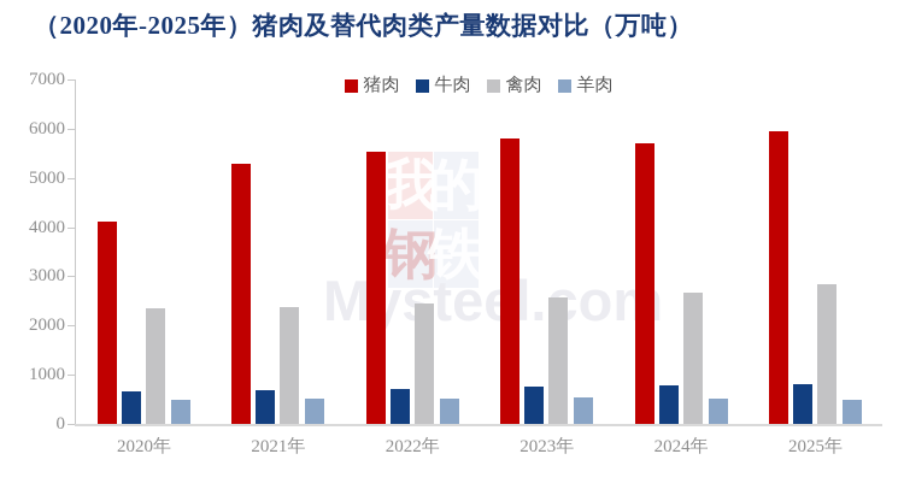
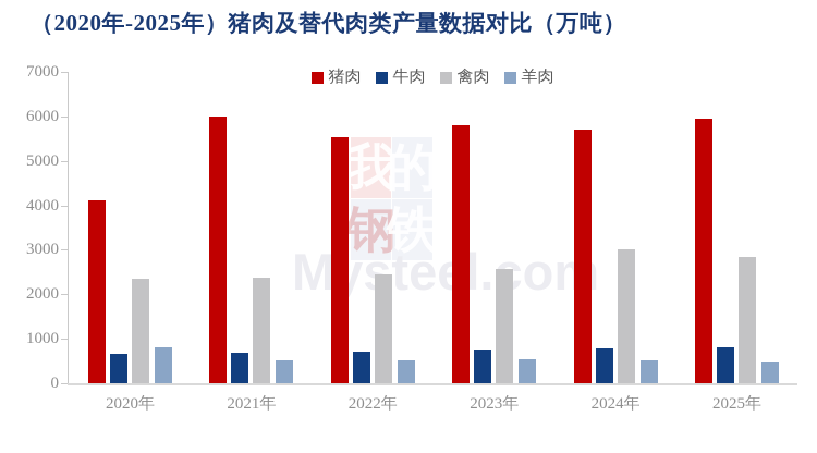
羊肉/2020年: 500 -> 800
猪肉/2021年: 5300 -> 6000
禽肉/2024年: 2700 -> 3000
